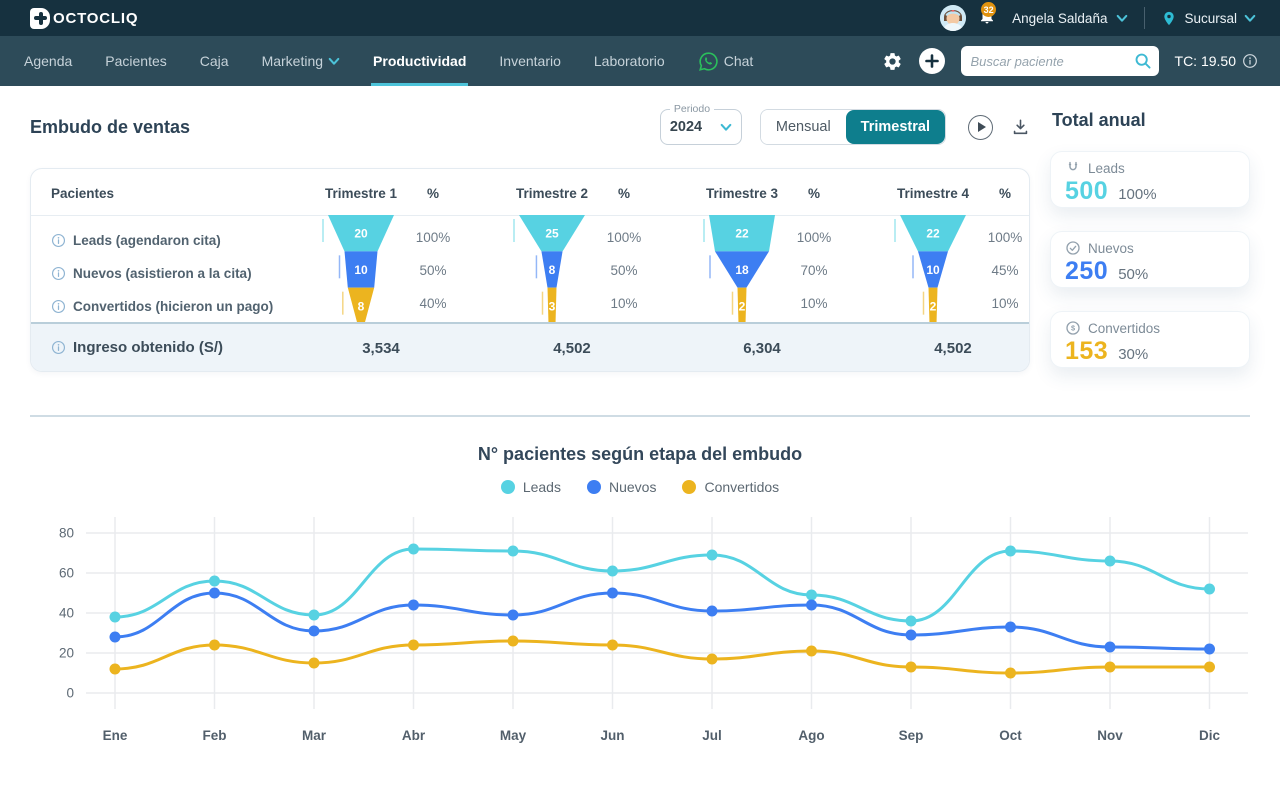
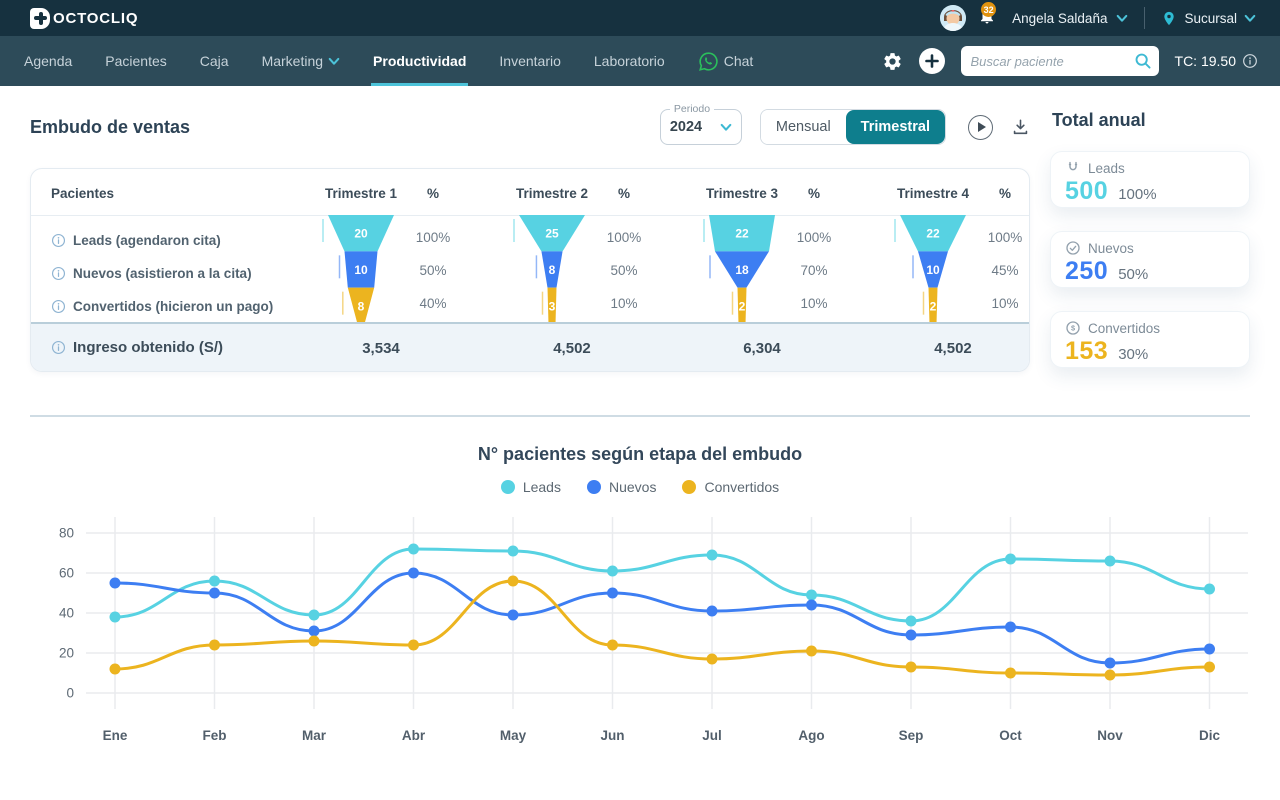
Nuevos/Ene: 28 -> 55
Convertidos/Mar: 15 -> 26
Nuevos/Abr: 44 -> 60
Convertidos/May: 26 -> 56
Leads/Oct: 71 -> 67
Nuevos/Nov: 23 -> 15
Convertidos/Nov: 13 -> 9
